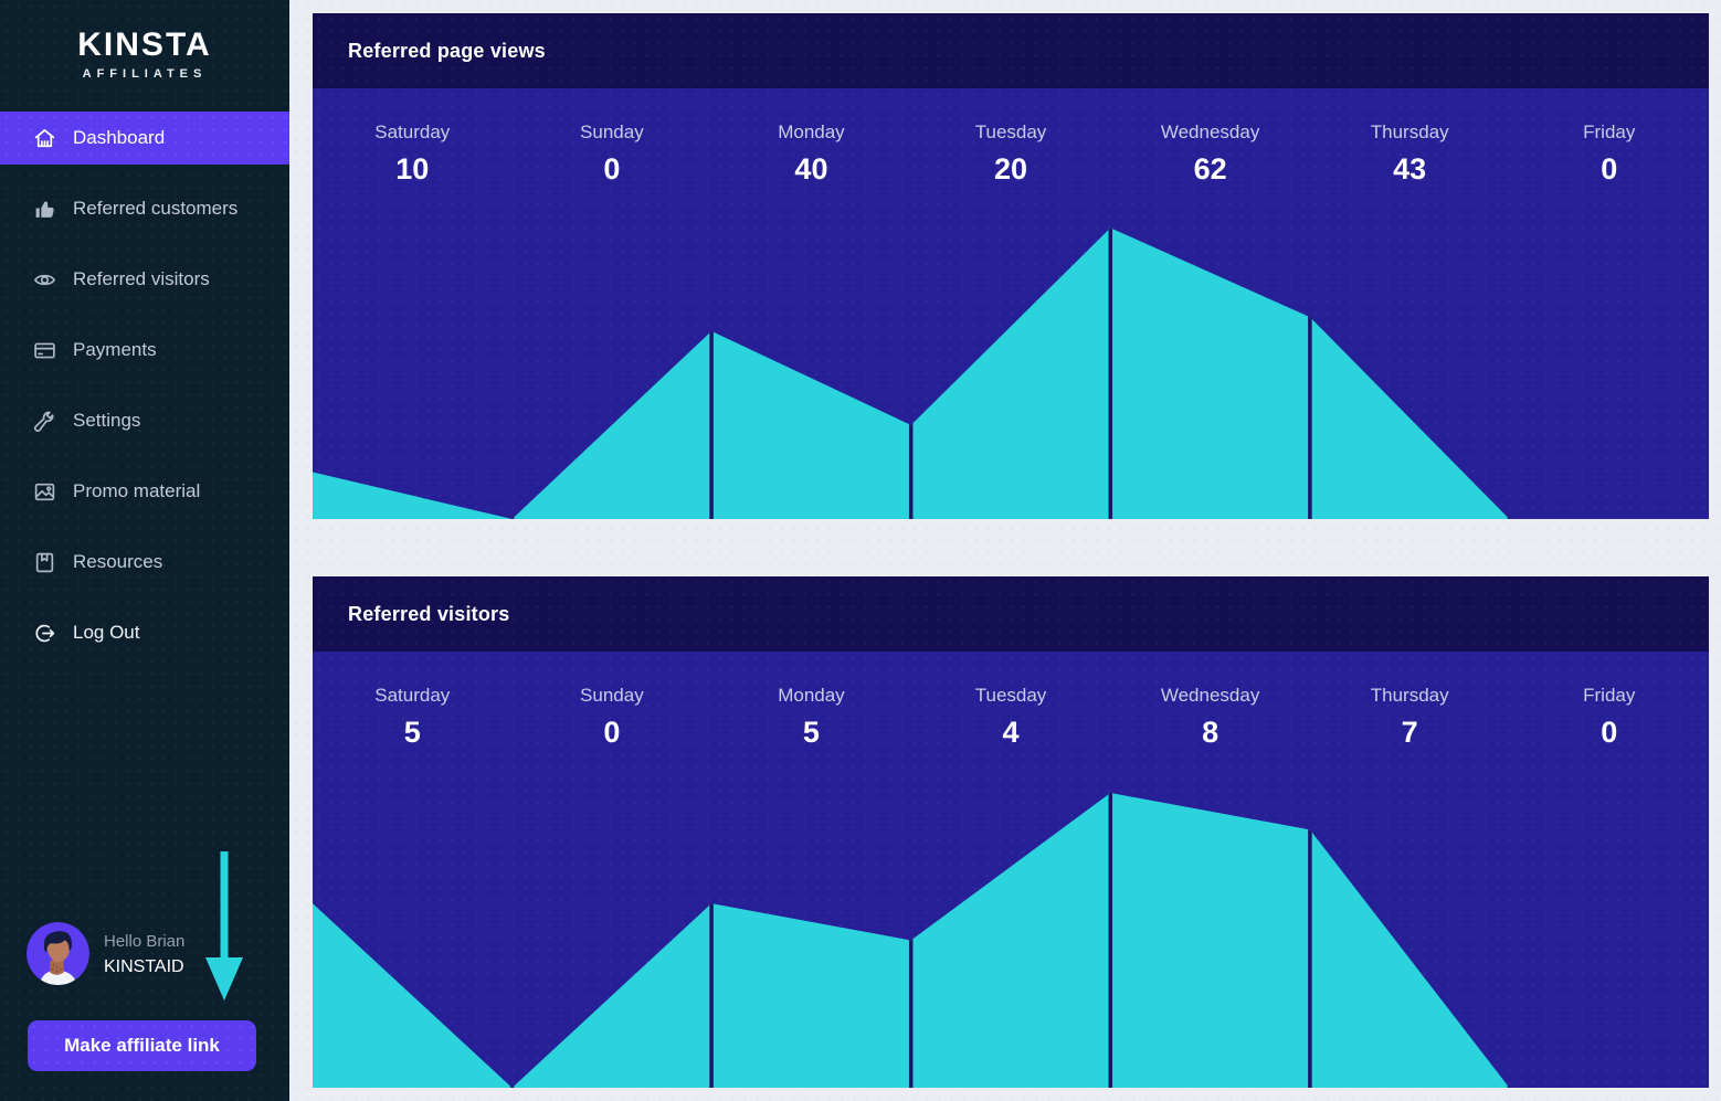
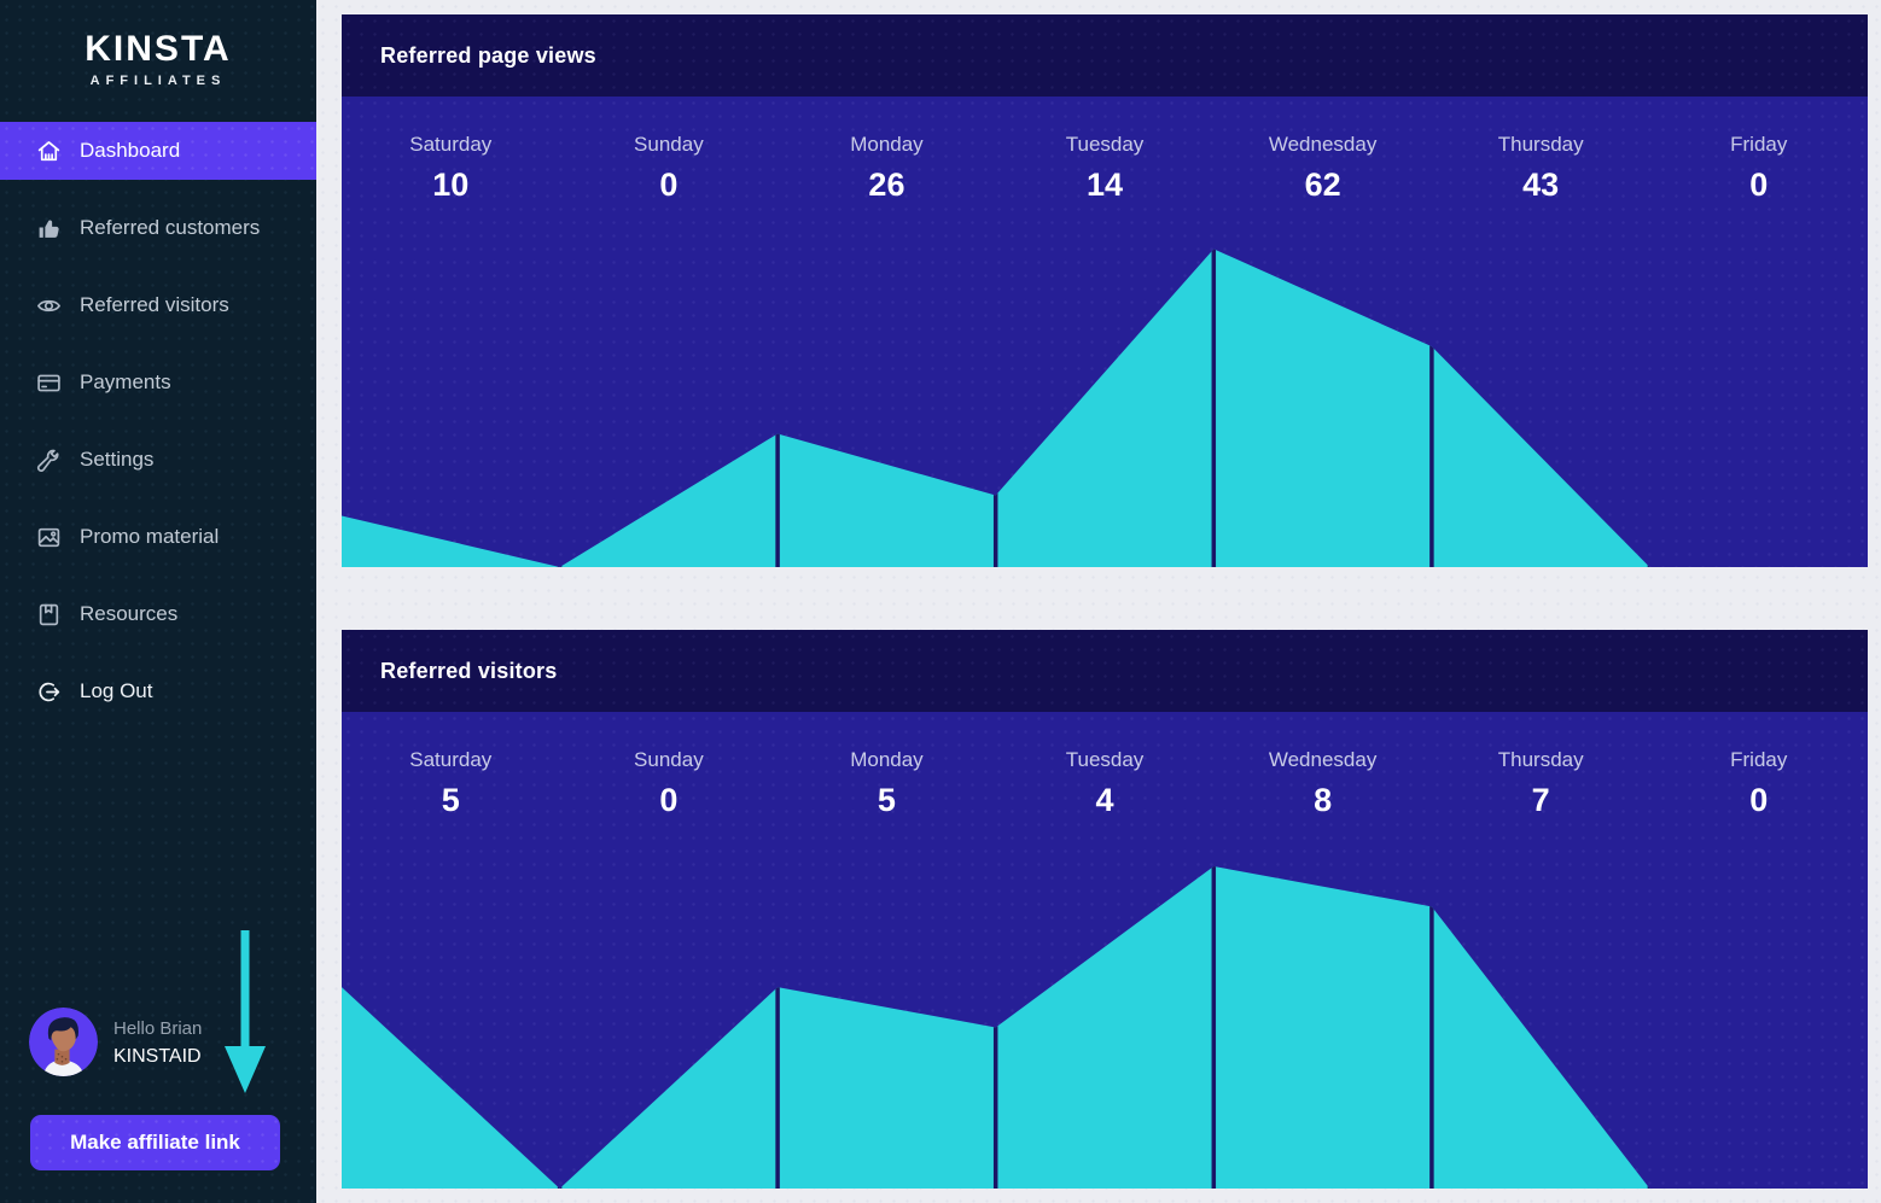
Referred page views/Monday: 40 -> 26
Referred page views/Tuesday: 20 -> 14
